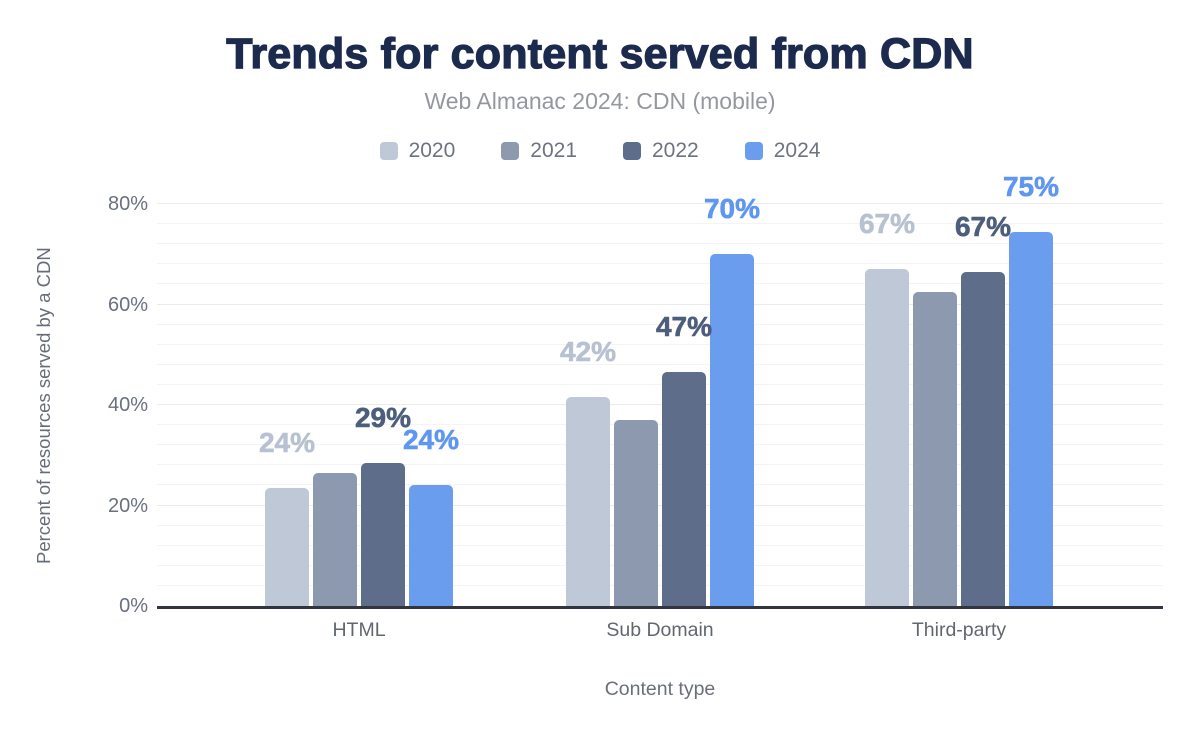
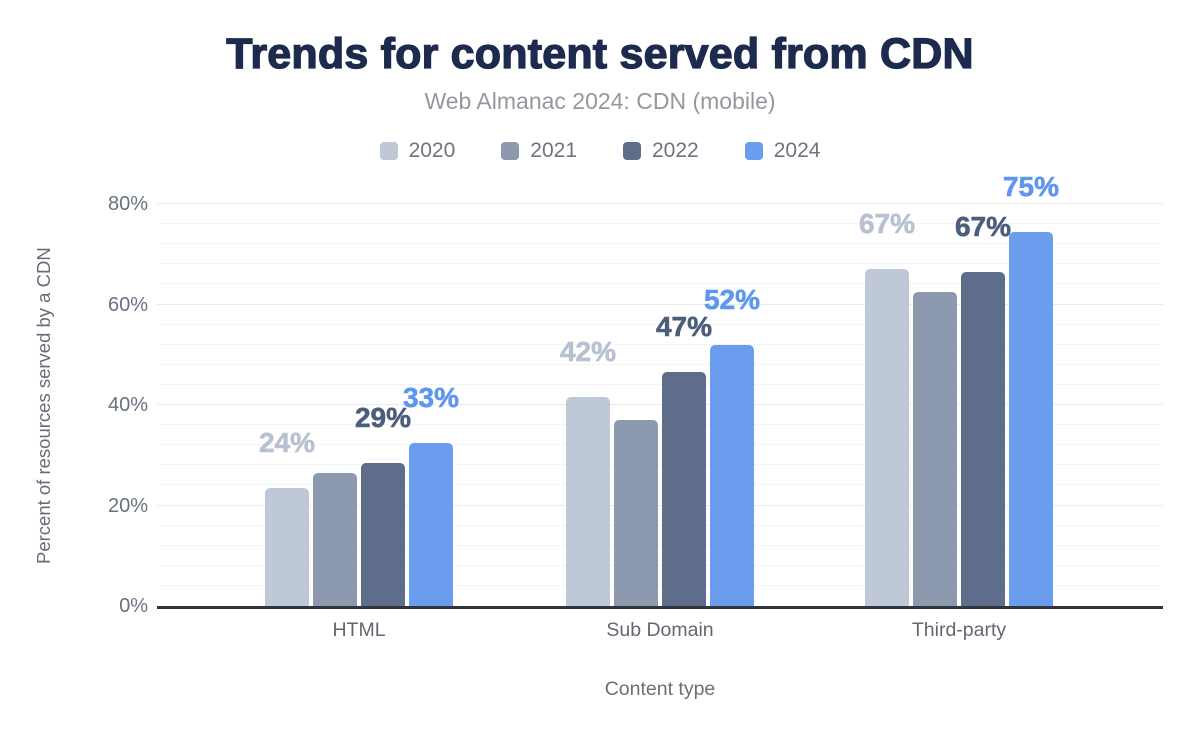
2024/HTML: 24% -> 33%
2024/Sub Domain: 70% -> 52%
